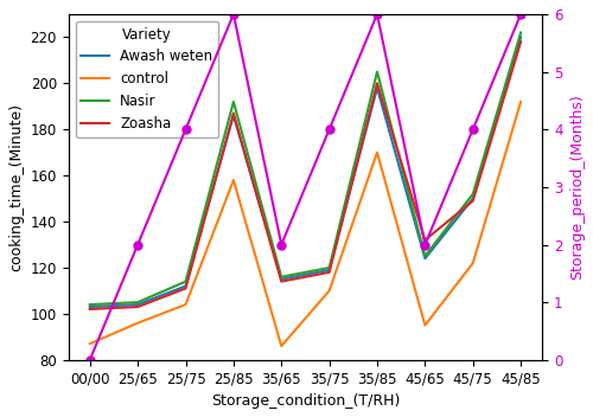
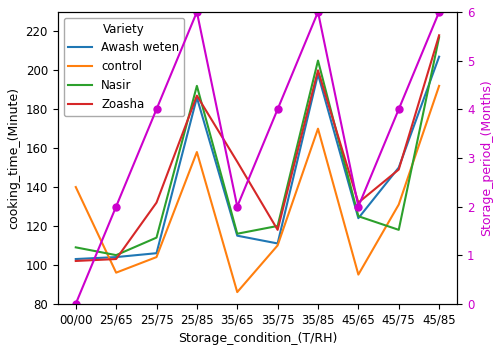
control/00/00: 87 -> 140
Nasir/00/00: 104 -> 109
Awash weten/25/75: 112 -> 106
Zoasha/25/75: 111 -> 132
Zoasha/35/65: 114 -> 153
Awash weten/35/75: 119 -> 111
control/45/75: 122 -> 131
Nasir/45/75: 152 -> 118
Awash weten/45/85: 220 -> 207
Nasir/45/85: 222 -> 217
